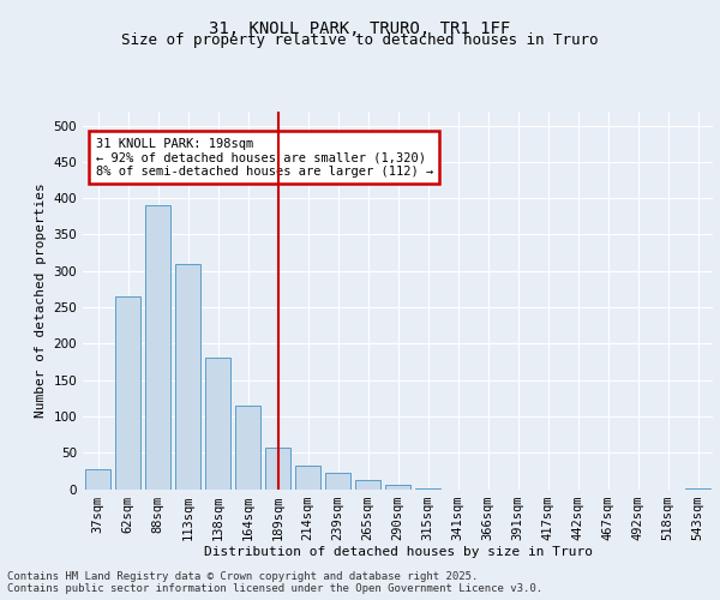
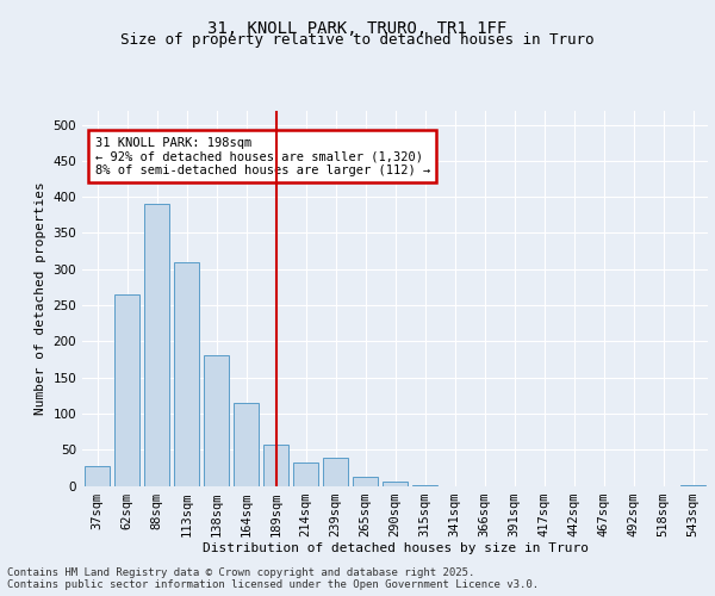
239sqm: 22 -> 38
